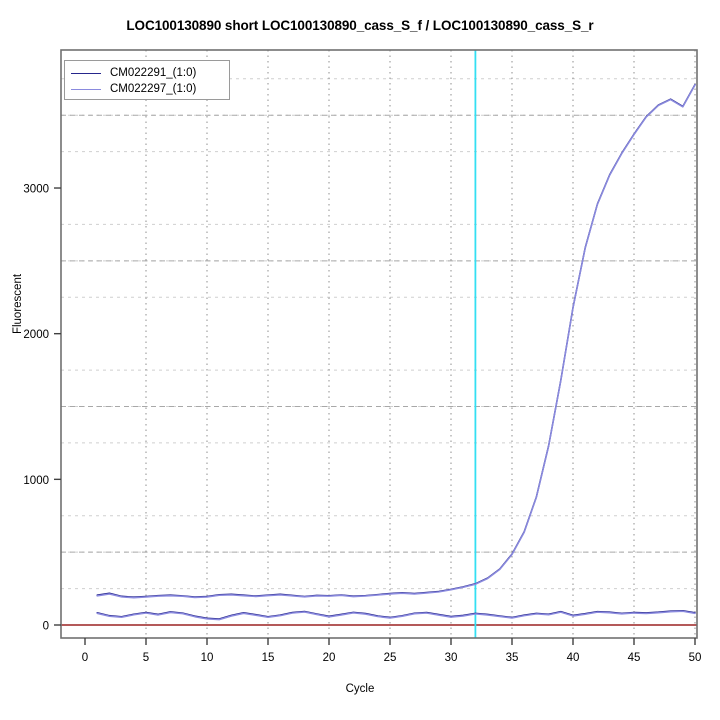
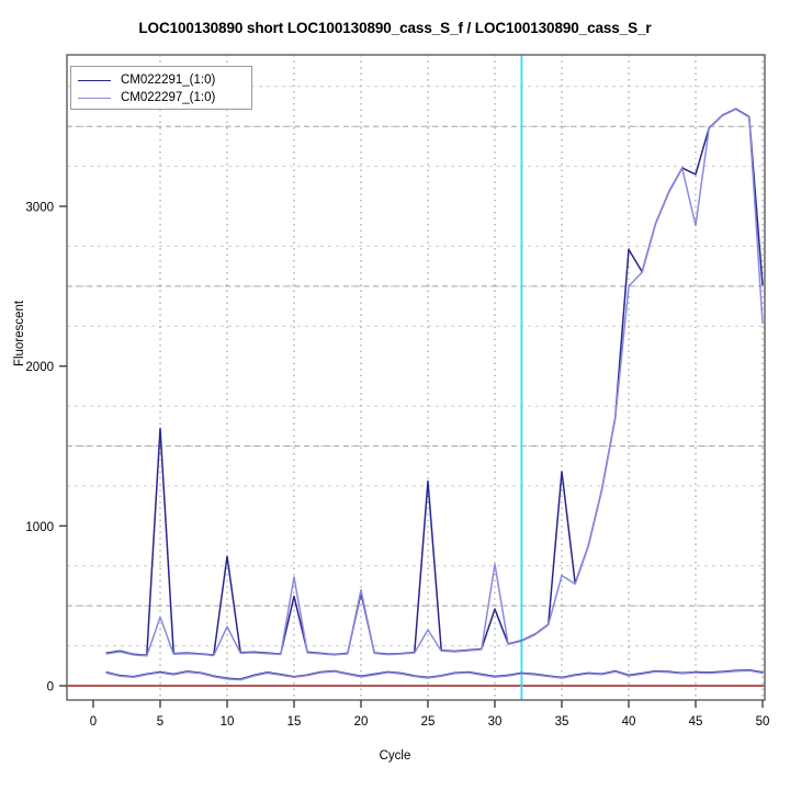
CM022291_(1:0)/5: 200 -> 1610
CM022297_(1:0)/5: 190 -> 430
CM022291_(1:0)/10: 200 -> 810
CM022297_(1:0)/10: 190 -> 370
CM022291_(1:0)/15: 200 -> 560
CM022297_(1:0)/15: 200 -> 680
CM022291_(1:0)/20: 200 -> 580
CM022297_(1:0)/20: 200 -> 600
CM022291_(1:0)/25: 220 -> 1280
CM022297_(1:0)/25: 210 -> 350
CM022291_(1:0)/30: 240 -> 480
CM022297_(1:0)/30: 240 -> 760
CM022291_(1:0)/35: 490 -> 1340
CM022297_(1:0)/35: 480 -> 690
CM022291_(1:0)/40: 2180 -> 2730
CM022297_(1:0)/40: 2180 -> 2500
CM022291_(1:0)/45: 3370 -> 3200
CM022297_(1:0)/45: 3370 -> 2880
CM022291_(1:0)/50: 3710 -> 2510
CM022297_(1:0)/50: 3710 -> 2270
